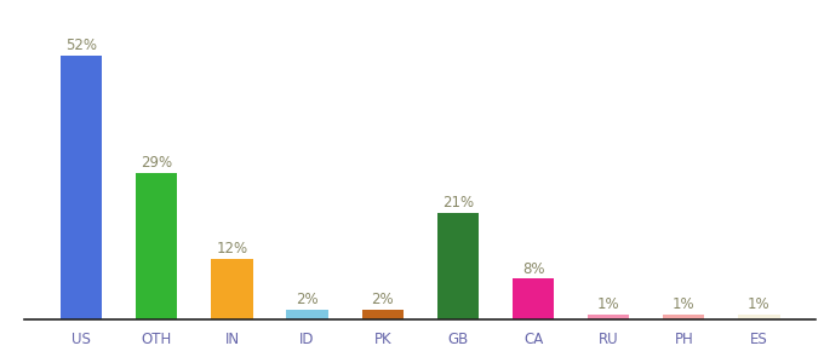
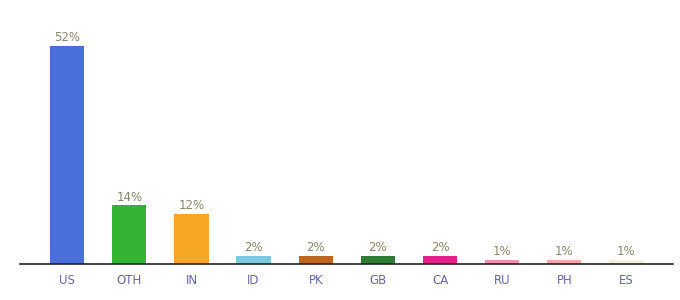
OTH: 29% -> 14%
GB: 21% -> 2%
CA: 8% -> 2%
